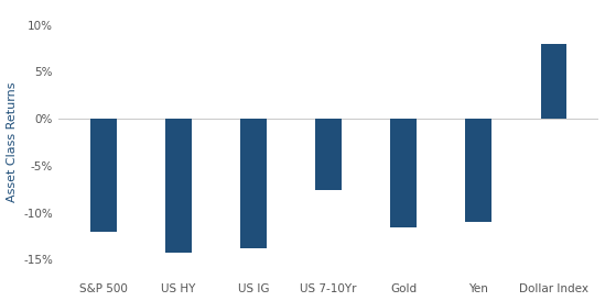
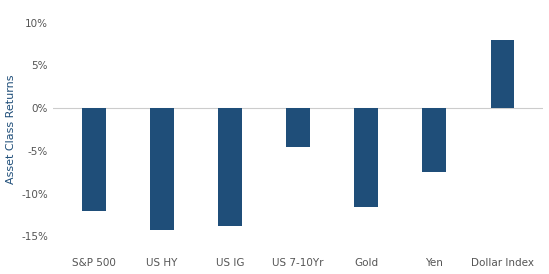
US 7-10Yr: -7.6% -> -4.5%
Yen: -11.0% -> -7.5%
